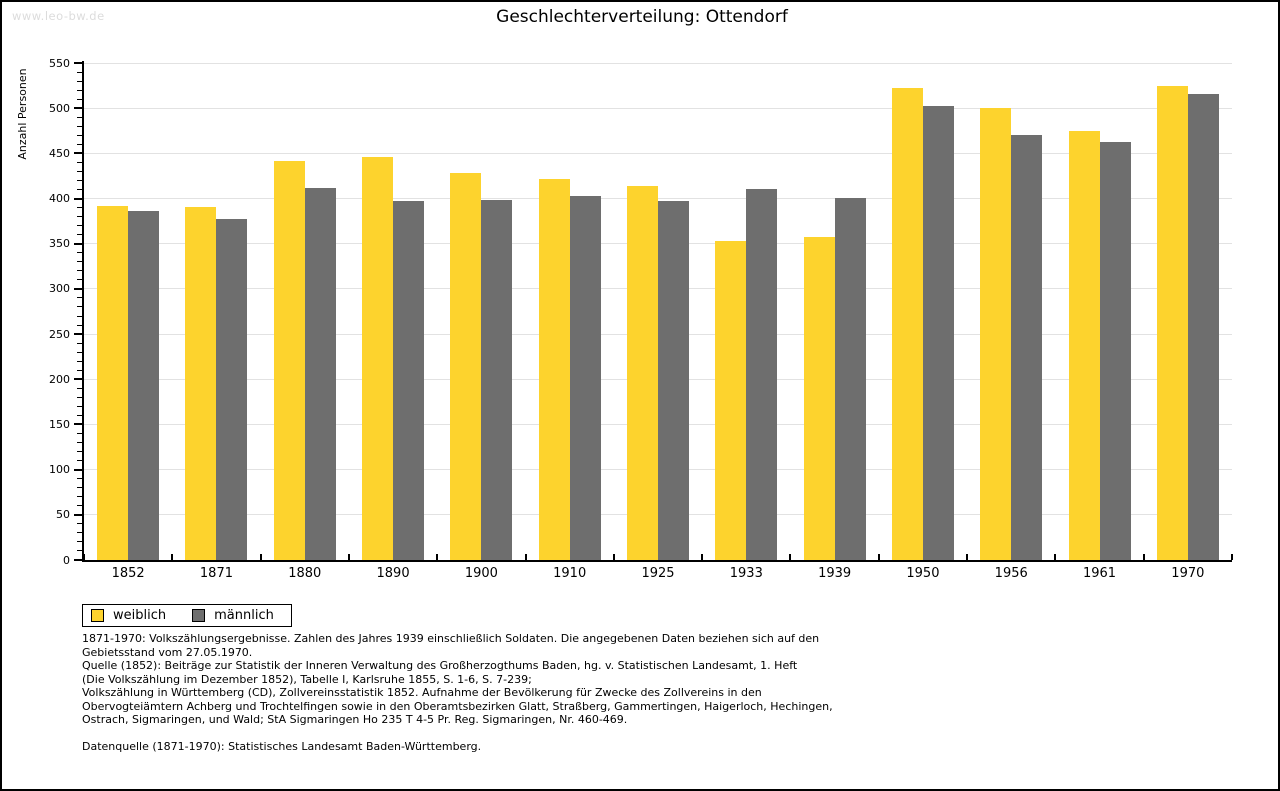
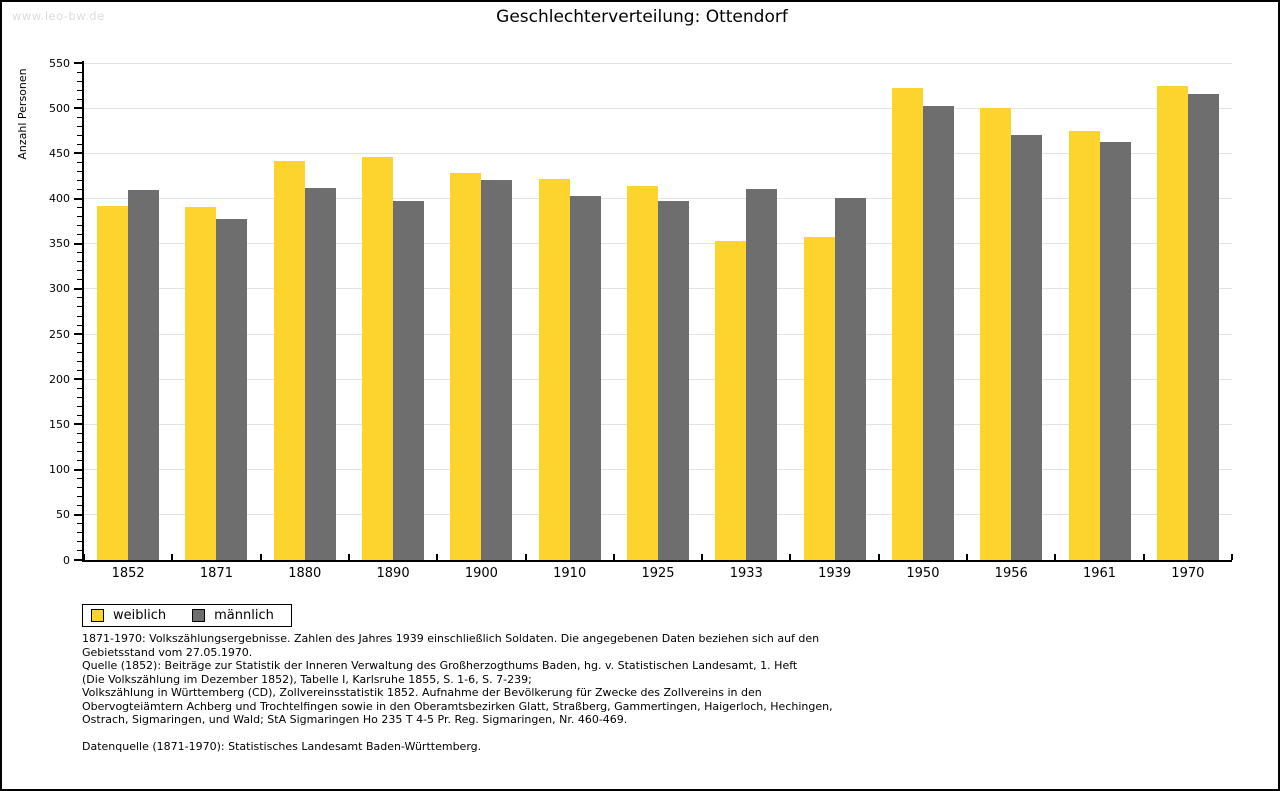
männlich/1852: 390 -> 410
männlich/1900: 400 -> 420
